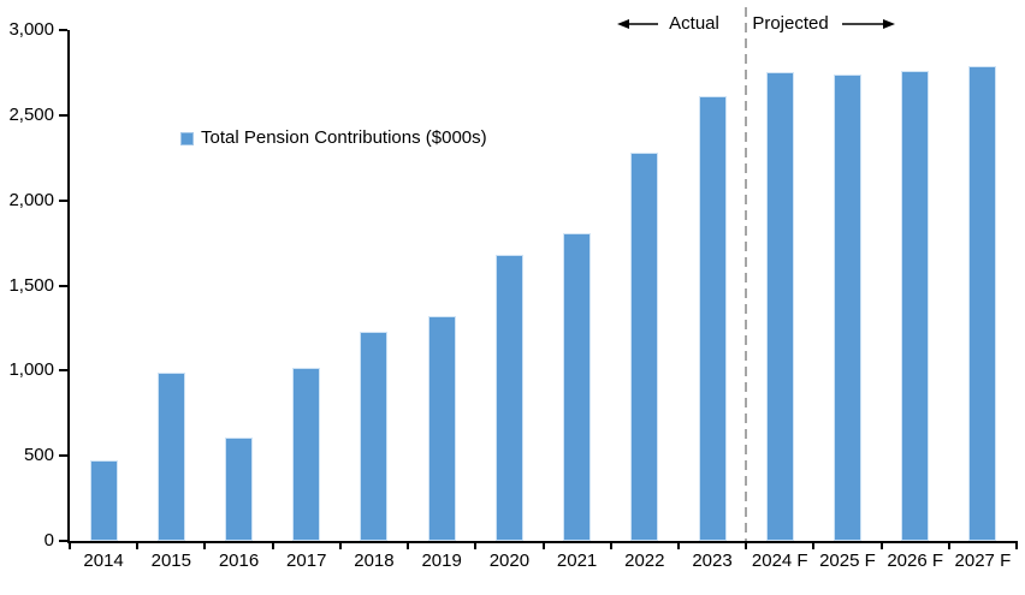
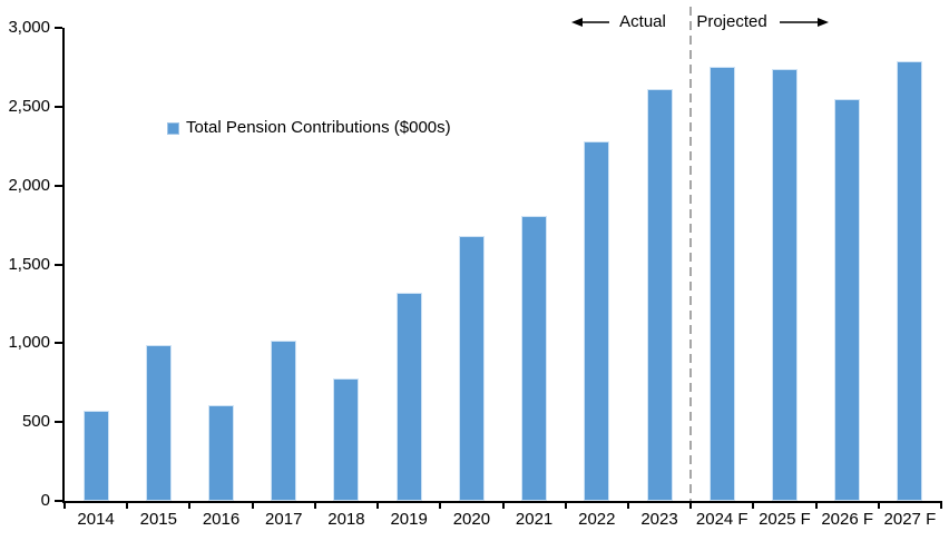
2014: 470 -> 570
2018: 1230 -> 780
2026 F: 2760 -> 2550
